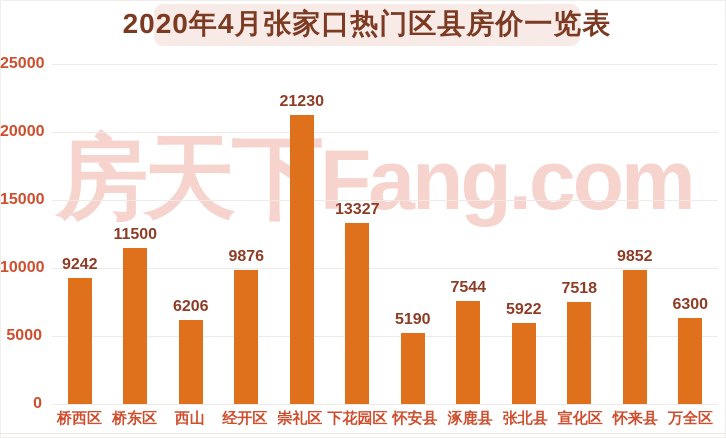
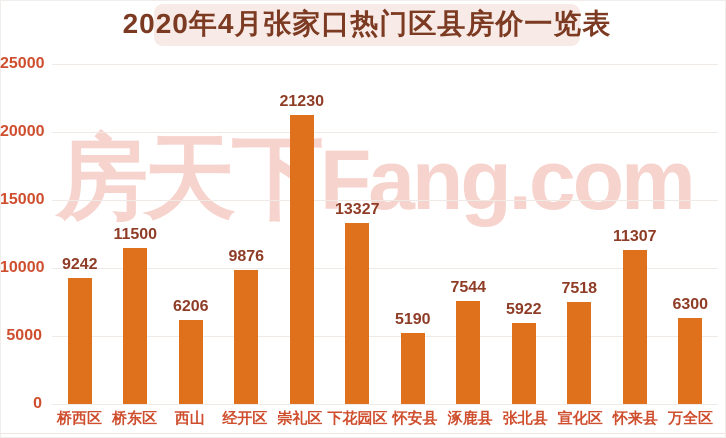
怀来县: 9852 -> 11307
